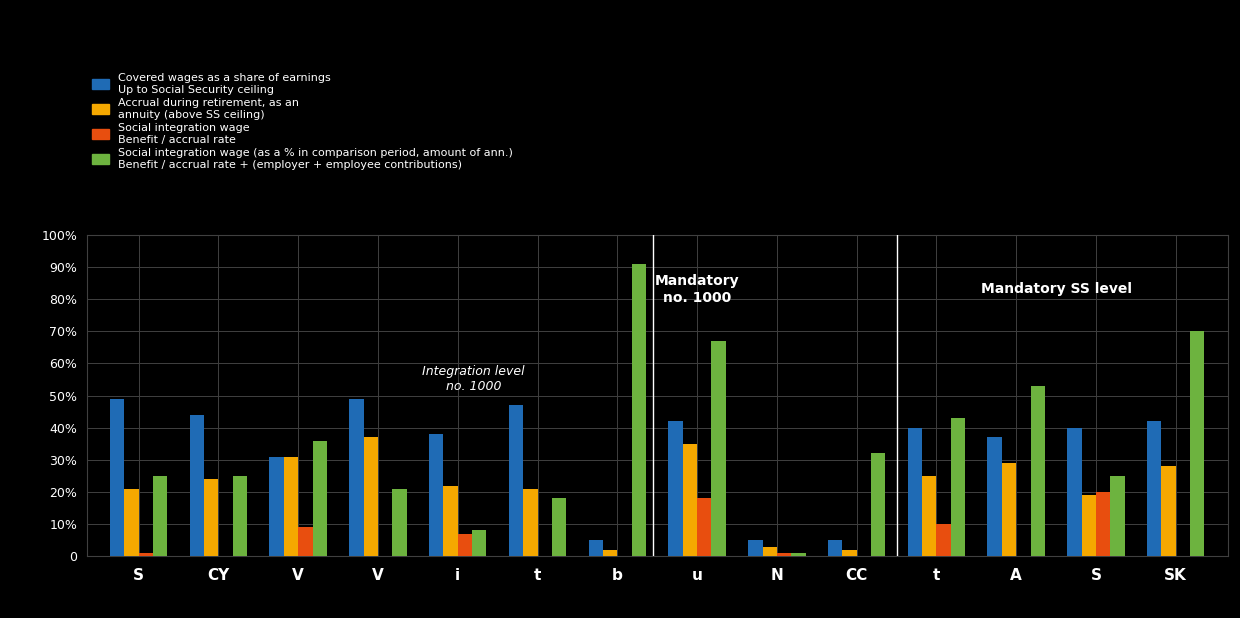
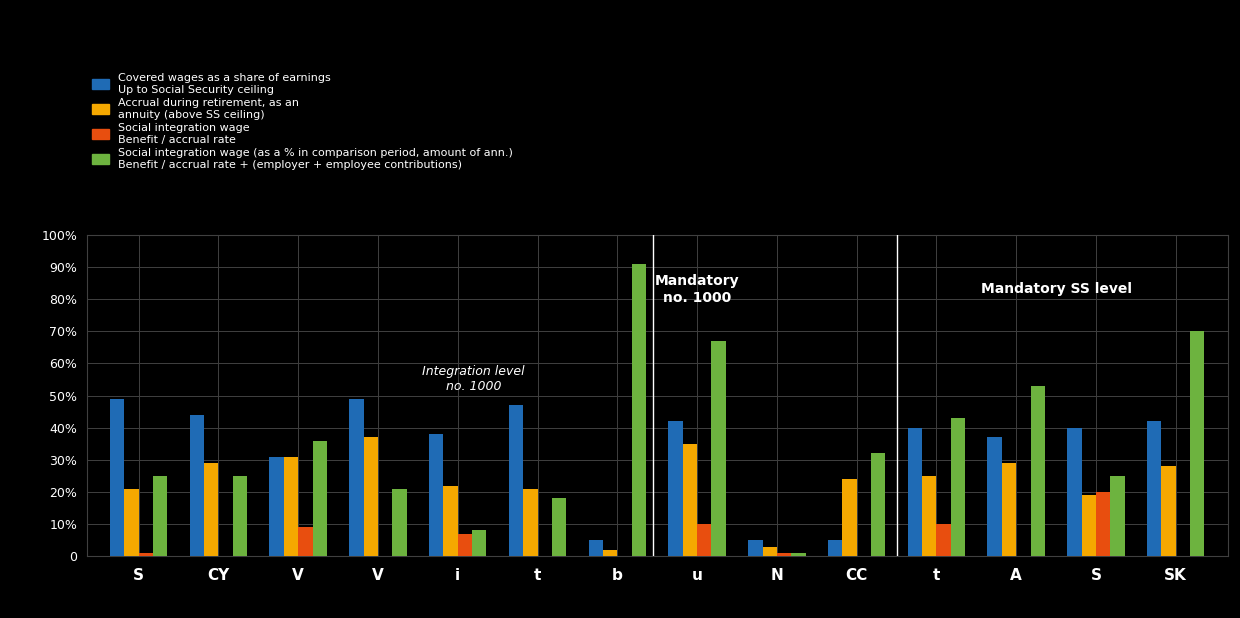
Accrual during retirement, as an annuity (above SS ceiling)/CY: 24% -> 29%
Social integration wage Benefit / accrual rate/u: 18% -> 10%
Accrual during retirement, as an annuity (above SS ceiling)/CC: 2% -> 24%
